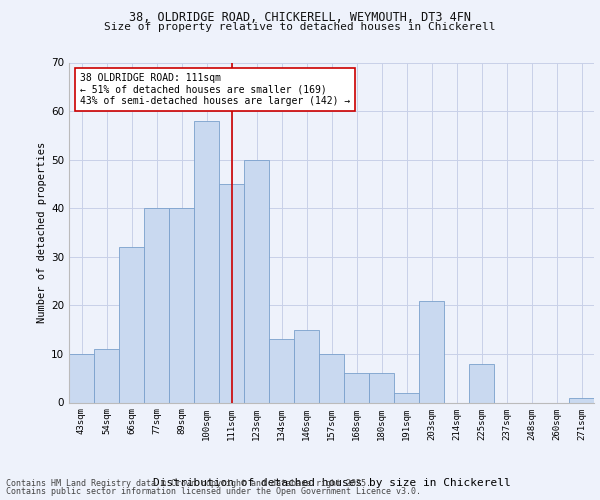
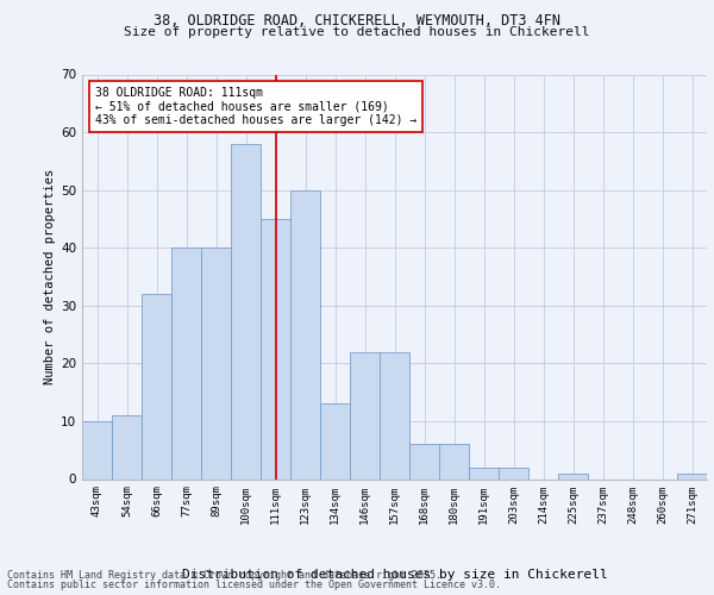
146sqm: 15 -> 22
157sqm: 10 -> 22
203sqm: 21 -> 2
225sqm: 8 -> 1
